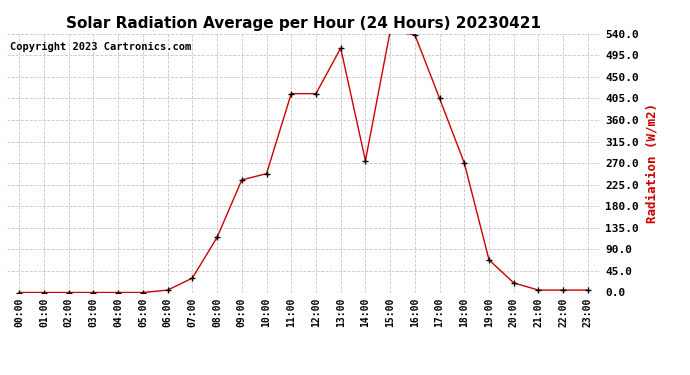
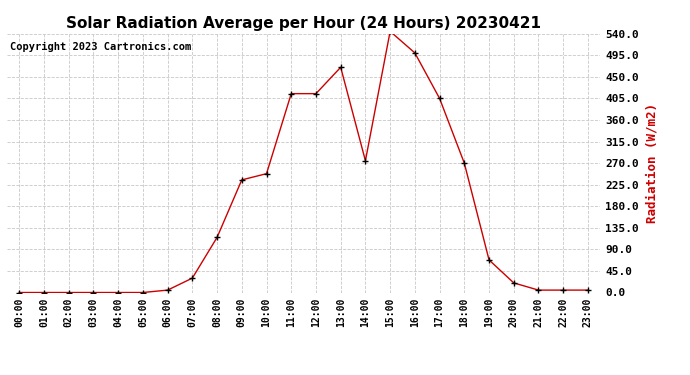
13:00: 510 -> 470
16:00: 538 -> 500
